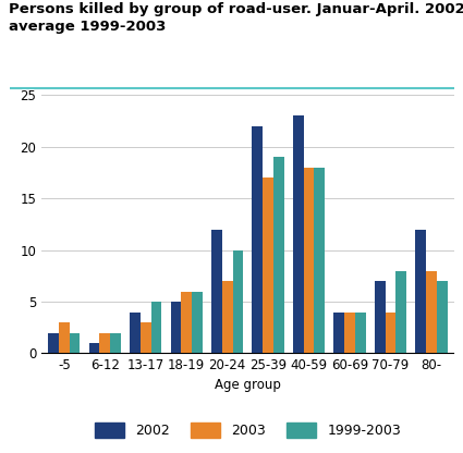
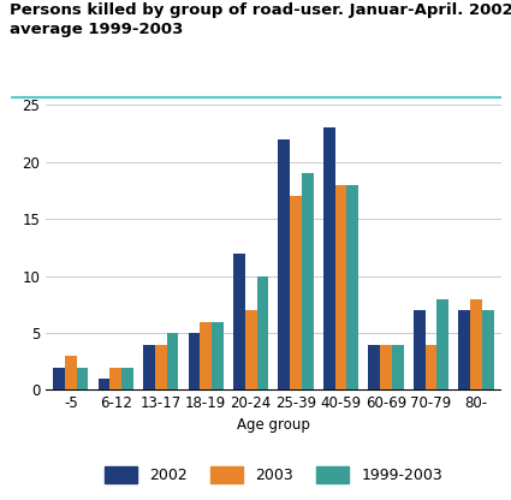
2003/13-17: 3 -> 4
2002/80-: 12 -> 7
